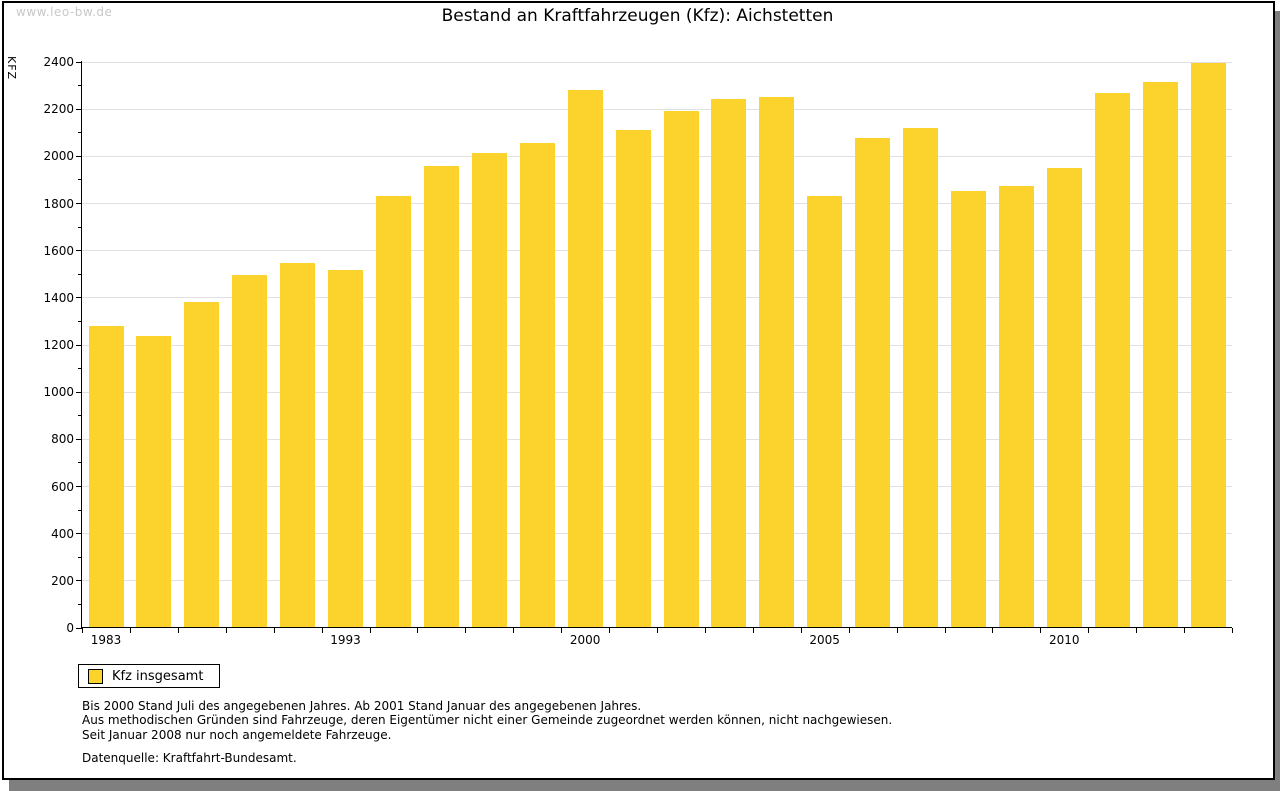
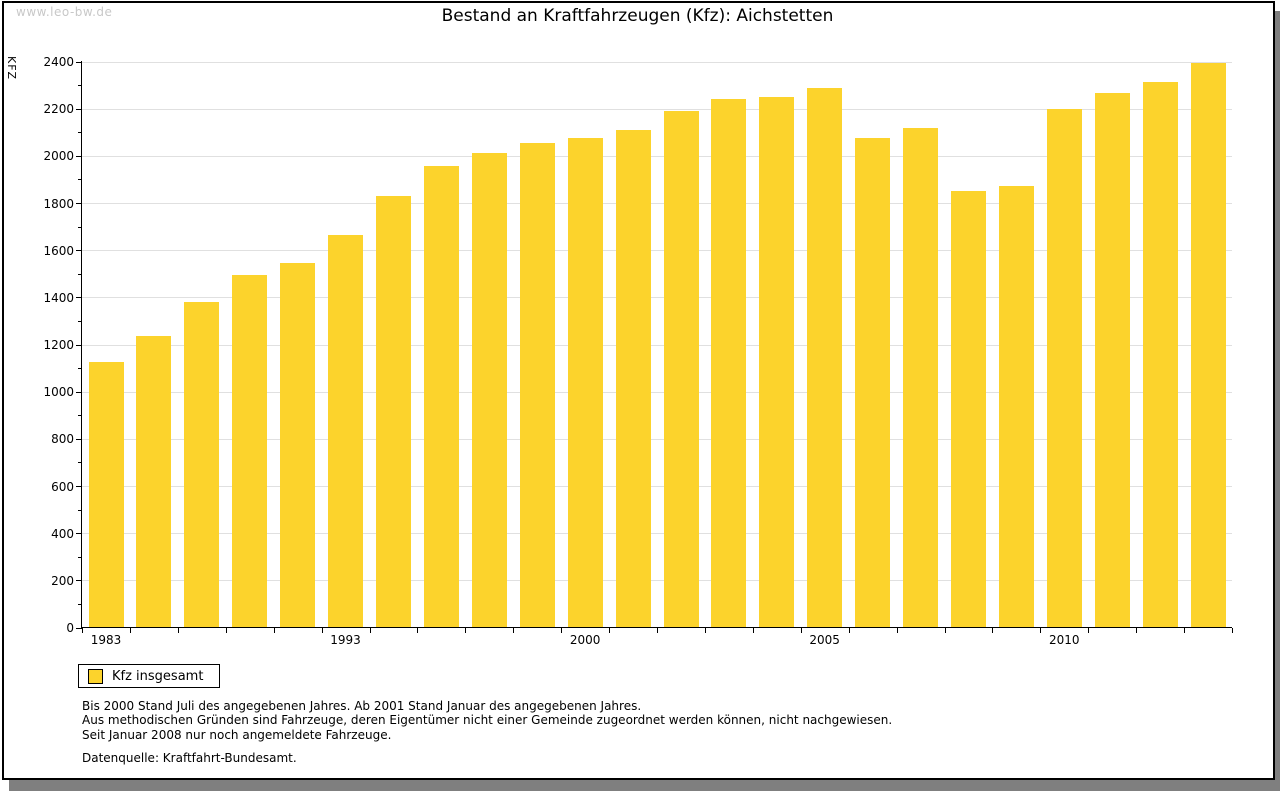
1983: 1280 -> 1130
1993: 1520 -> 1670
2000: 2280 -> 2080
2005: 1830 -> 2290
2010: 1950 -> 2200
